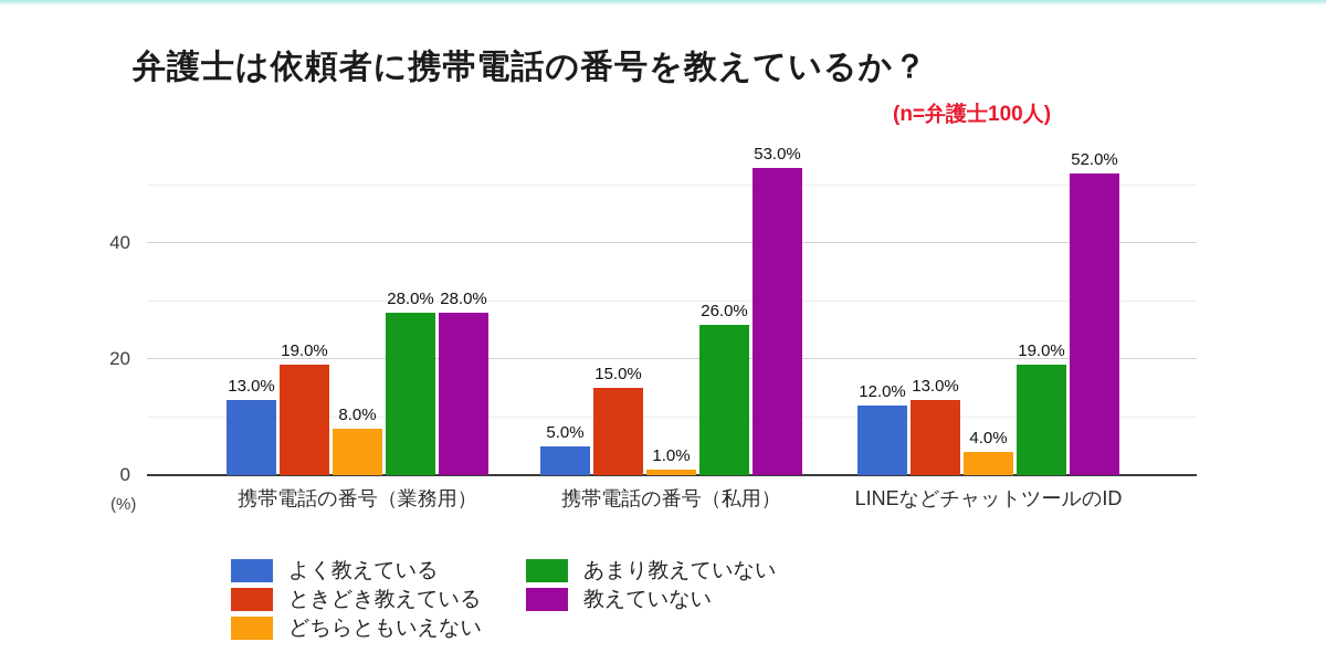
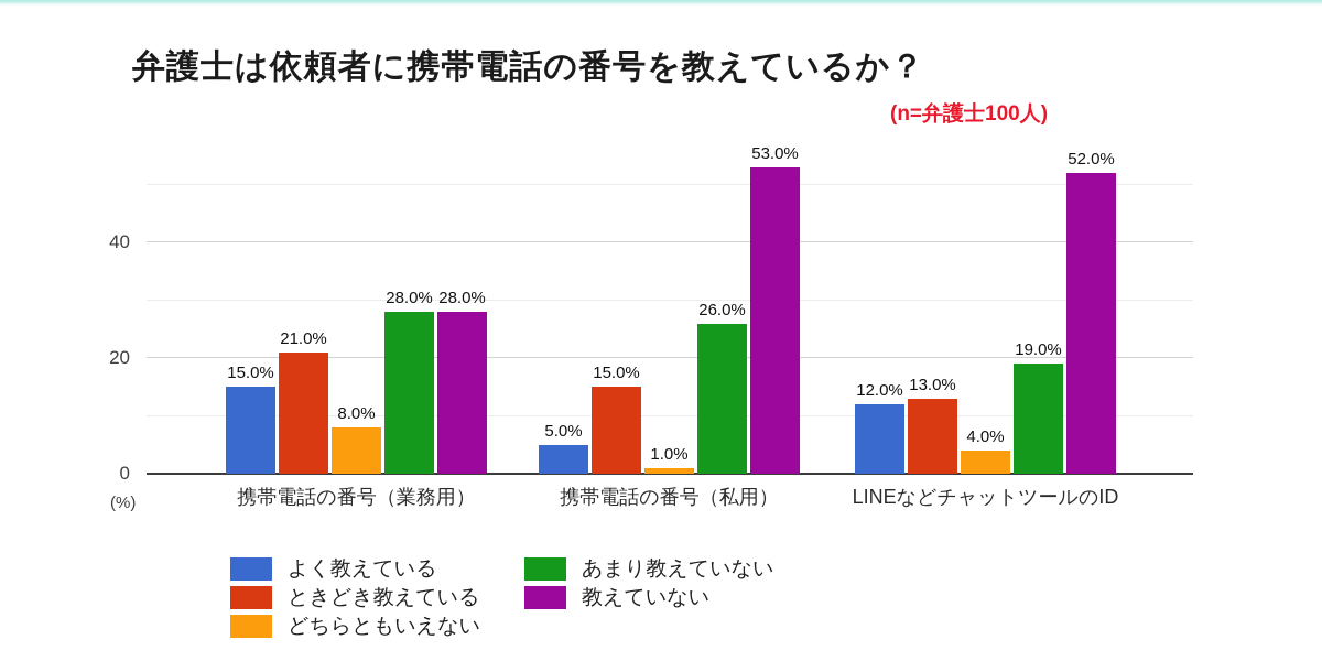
よく教えている/携帯電話の番号（業務用）: 13.0% -> 15.0%
ときどき教えている/携帯電話の番号（業務用）: 19.0% -> 21.0%
